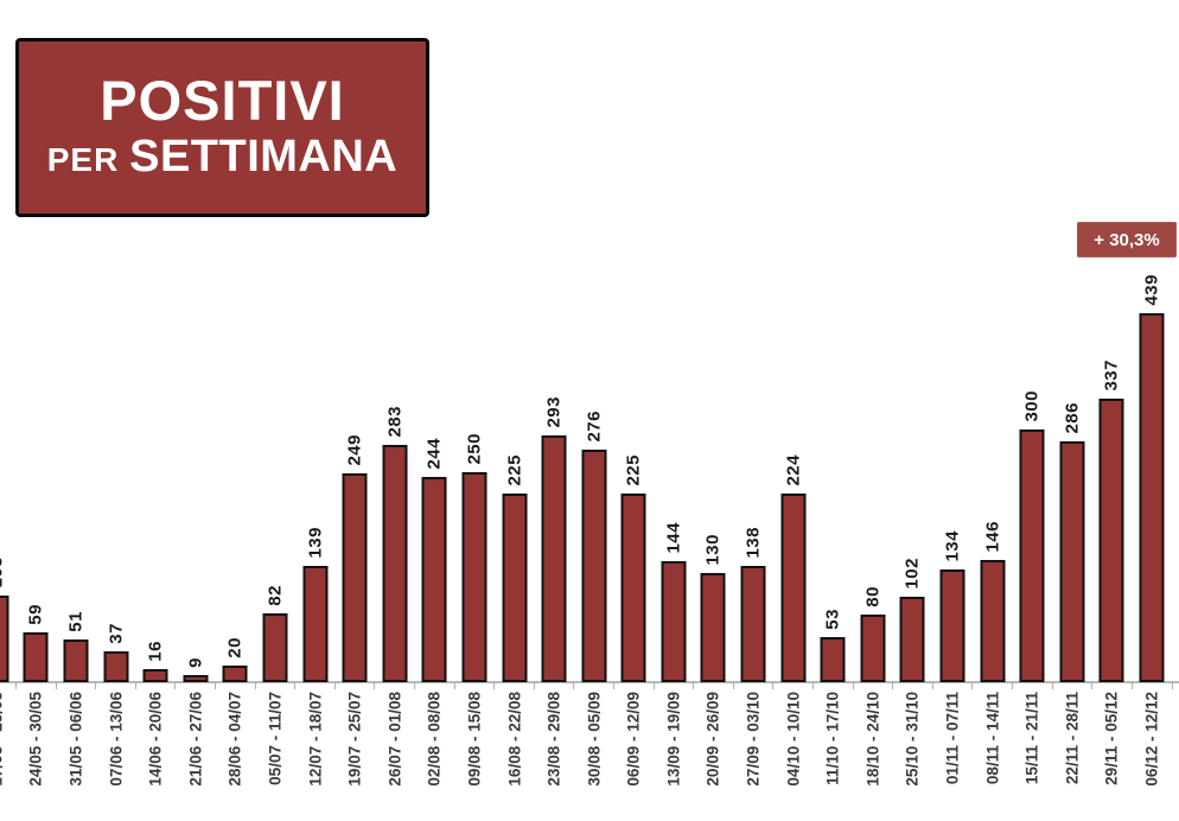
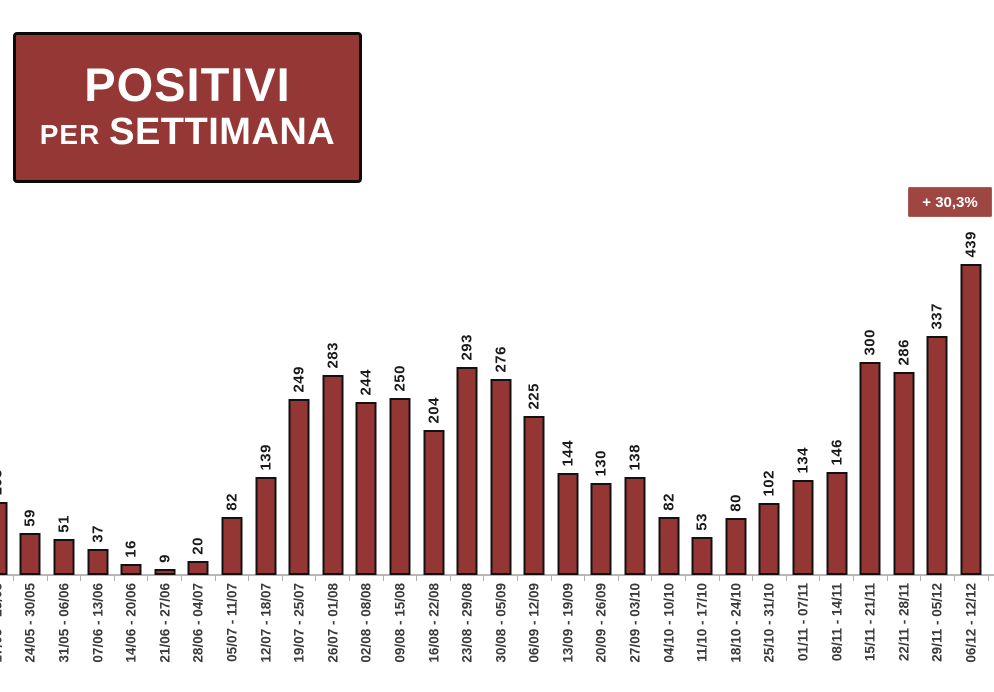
16/08 - 22/08: 225 -> 204
04/10 - 10/10: 224 -> 82
